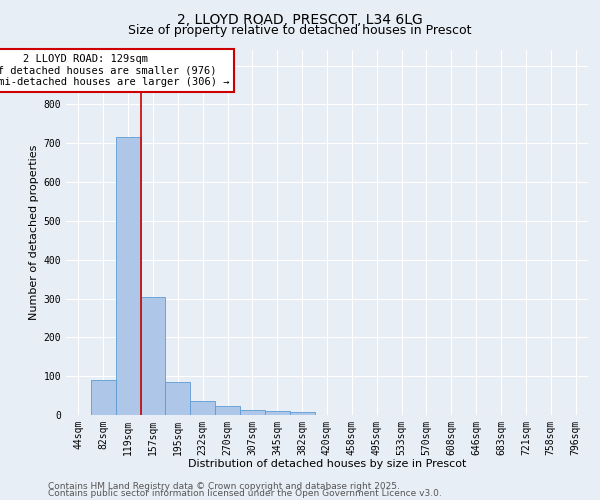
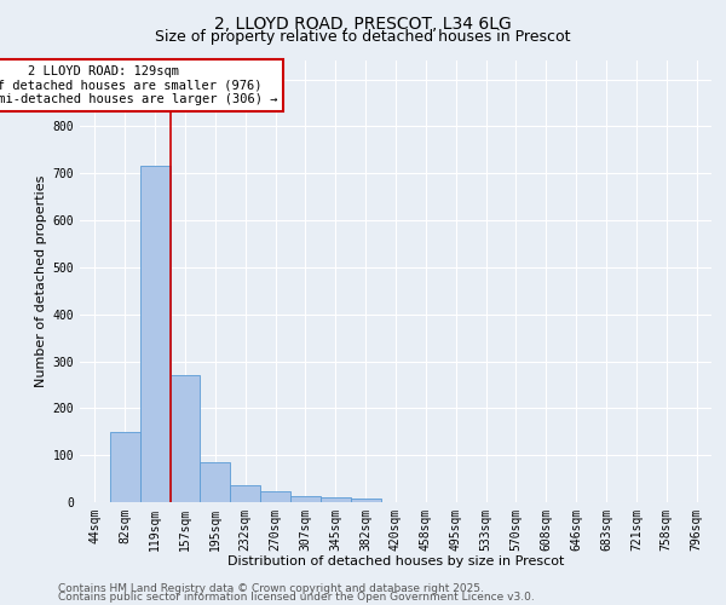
82sqm: 90 -> 150
157sqm: 305 -> 270
